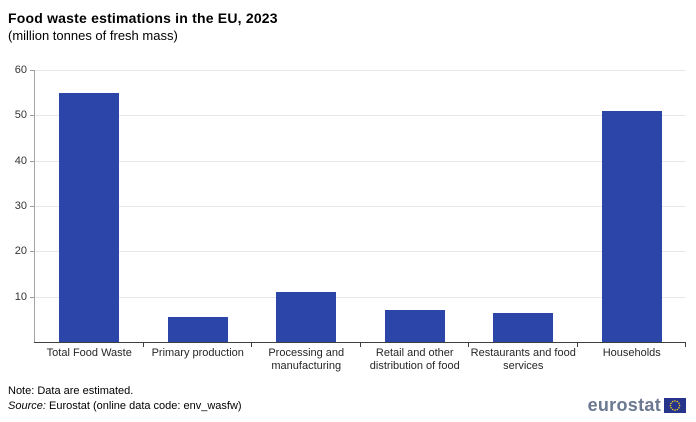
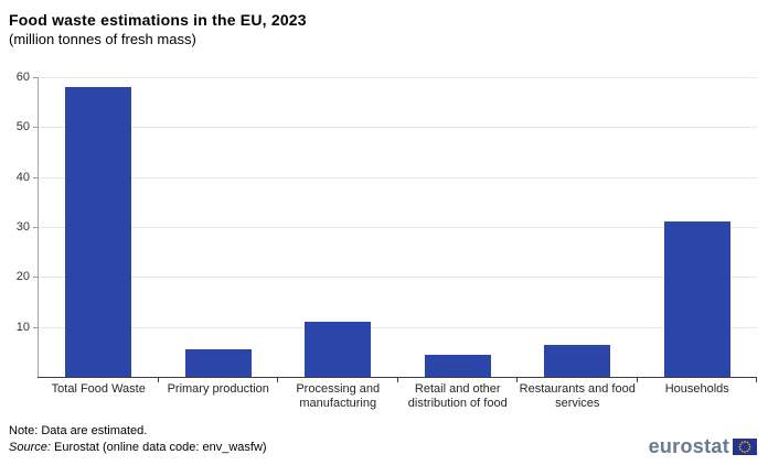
Total Food Waste: 55 -> 58
Retail and other distribution of food: 7 -> 4
Households: 51 -> 31
